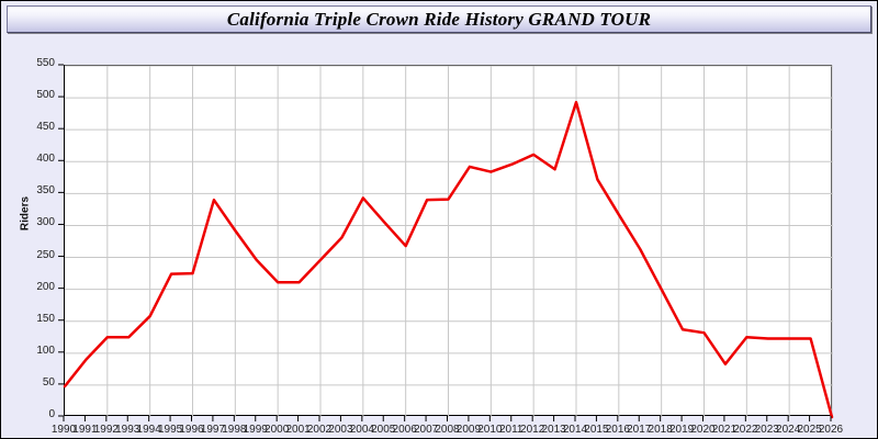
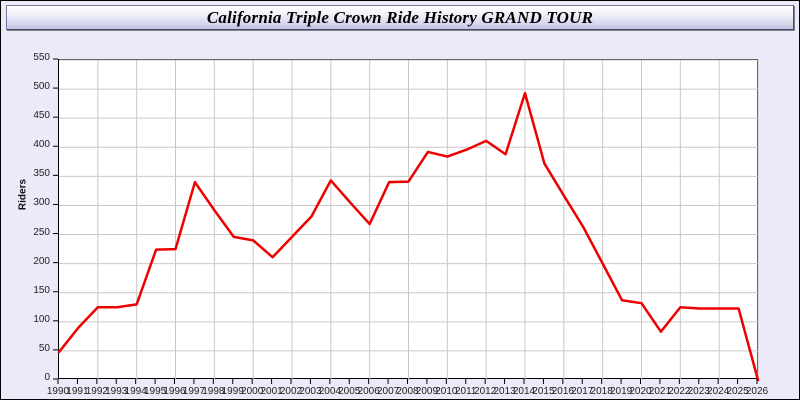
1994: 160 -> 130
2000: 210 -> 240
